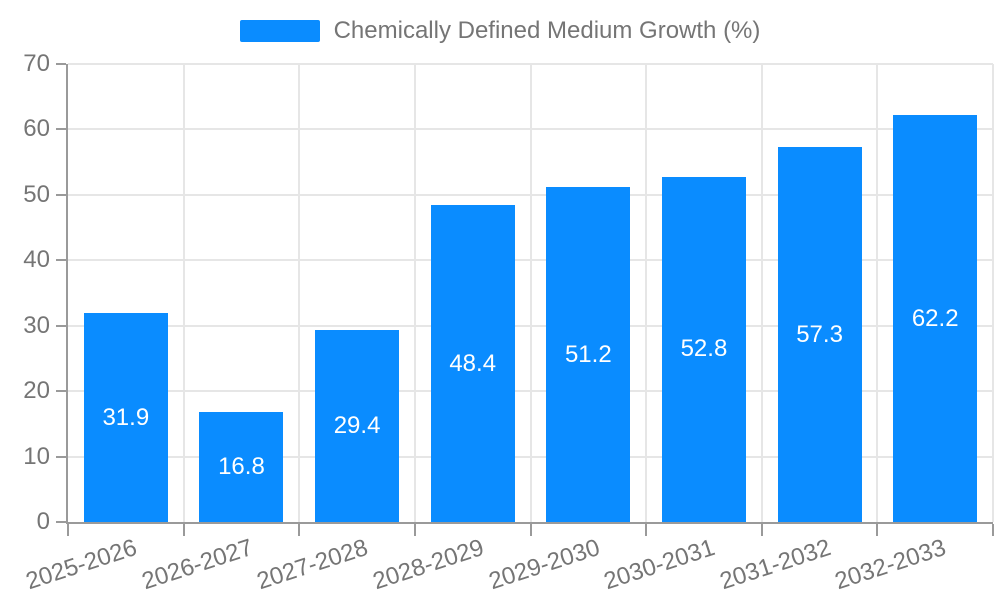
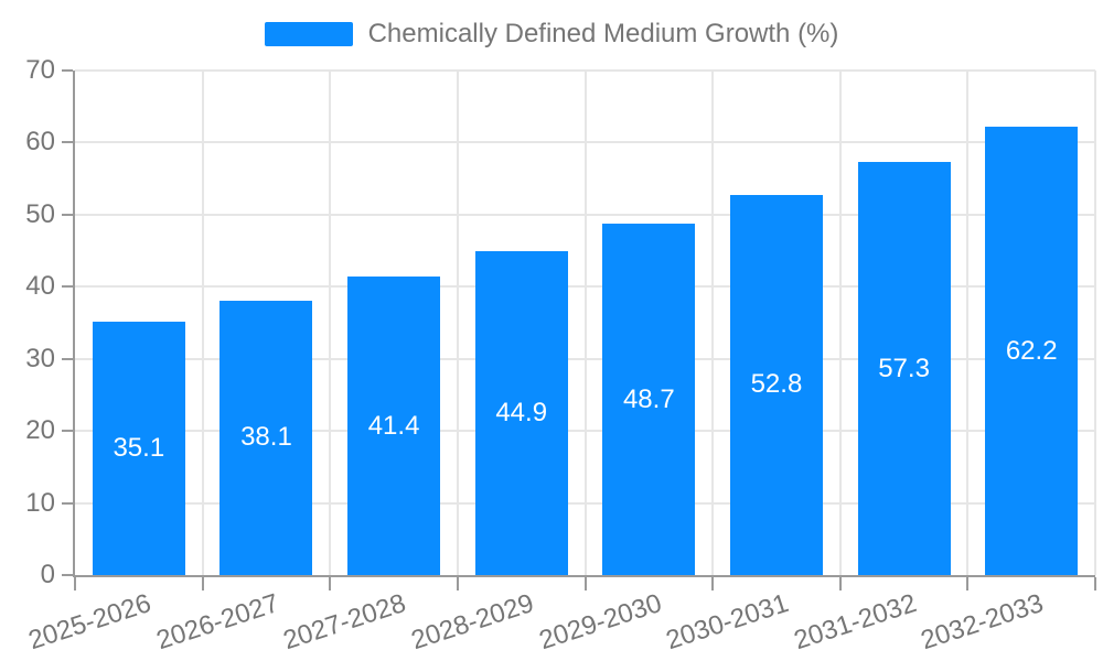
2025-2026: 31.9 -> 35.1
2026-2027: 16.8 -> 38.1
2027-2028: 29.4 -> 41.4
2028-2029: 48.4 -> 44.9
2029-2030: 51.2 -> 48.7
